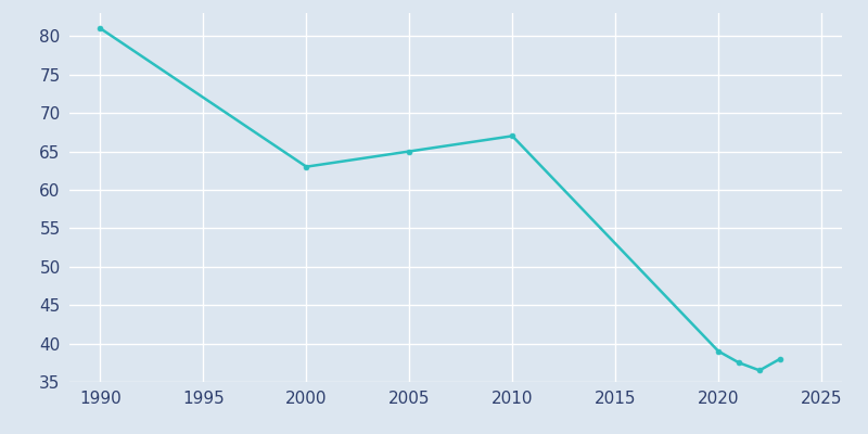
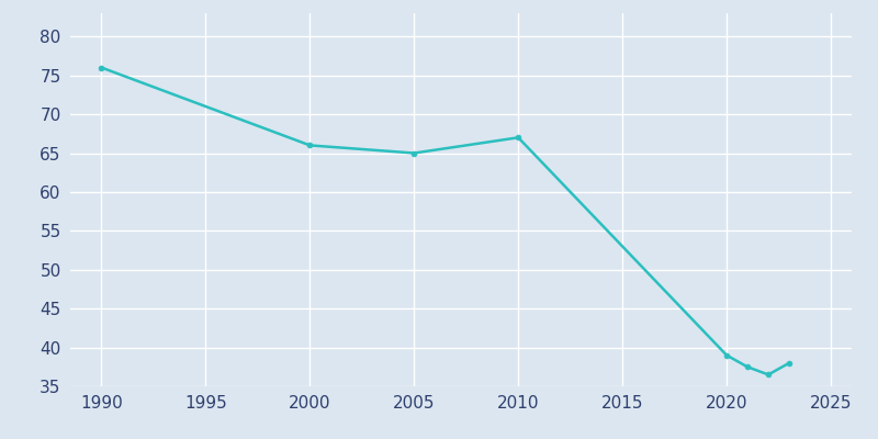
1990: 81.0 -> 76.0
2000: 63.0 -> 66.0
